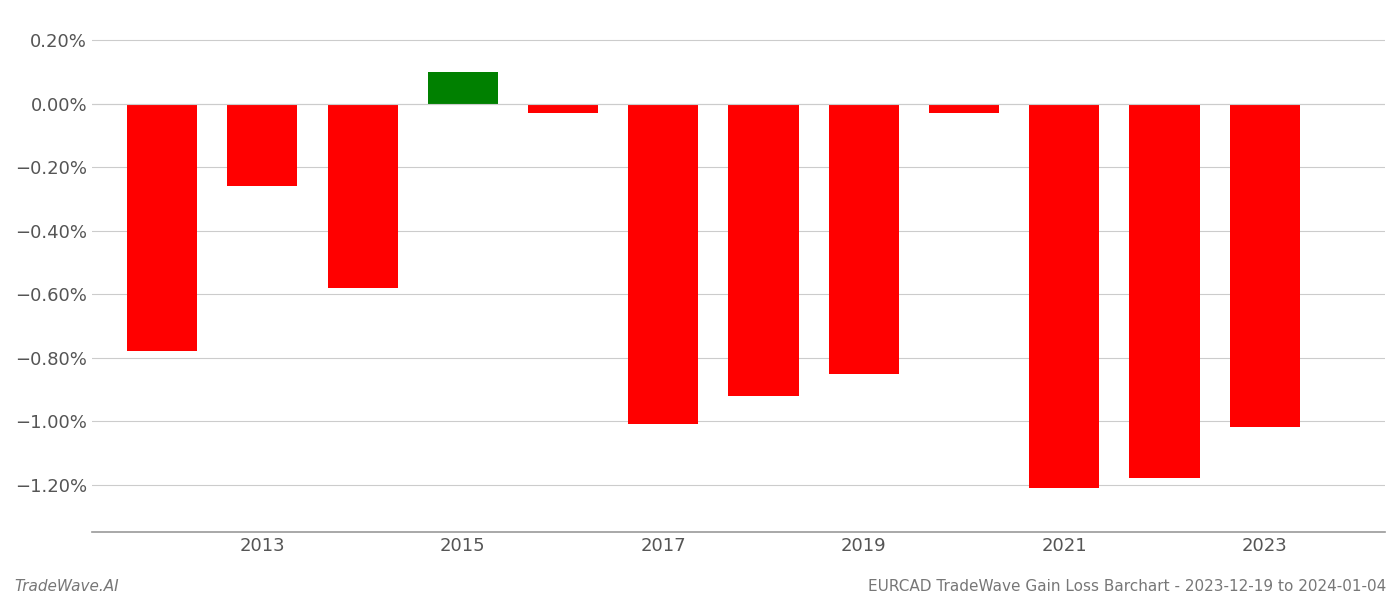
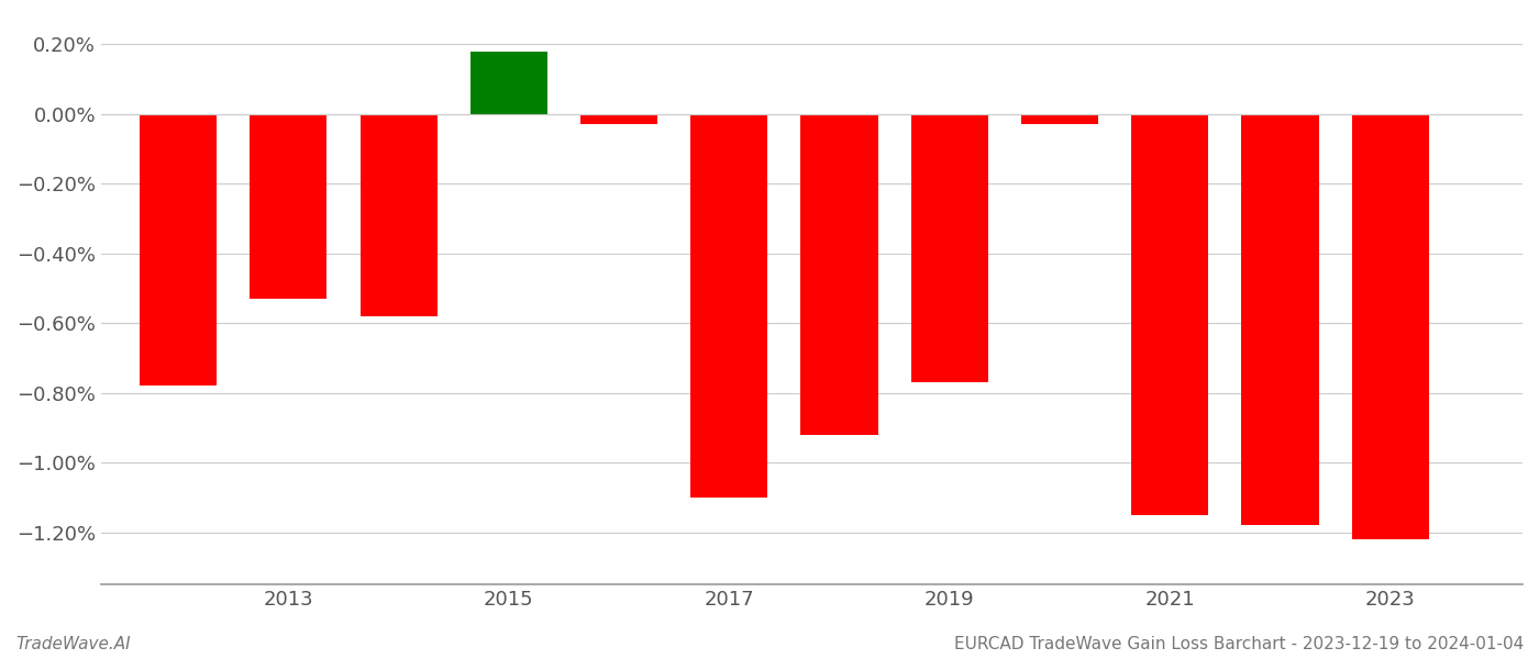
2013: -0.26% -> -0.53%
2015: 0.10% -> 0.18%
2017: -1.01% -> -1.10%
2019: -0.85% -> -0.77%
2021: -1.21% -> -1.15%
2023: -1.02% -> -1.22%
